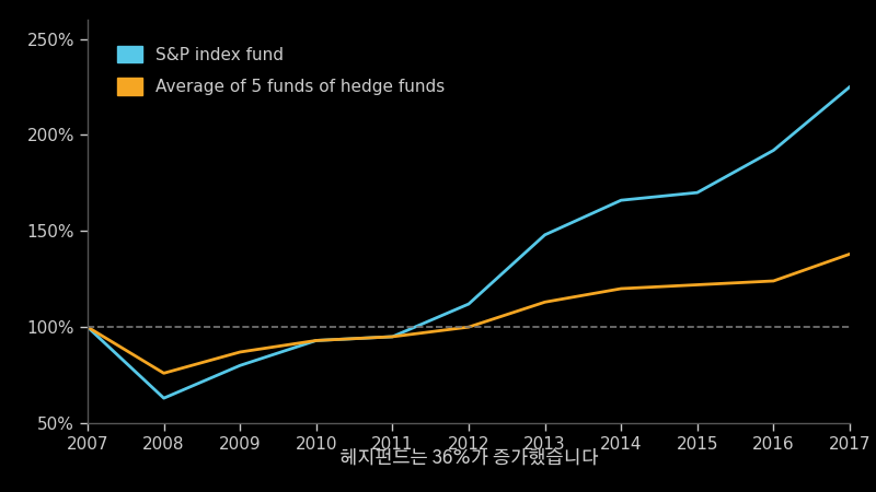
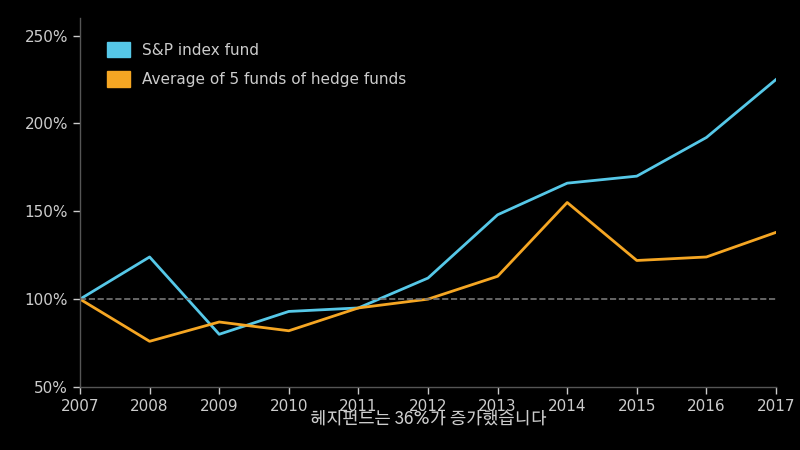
S&P index fund/2008: 63% -> 124%
Average of 5 funds of hedge funds/2010: 93% -> 82%
Average of 5 funds of hedge funds/2014: 120% -> 155%
